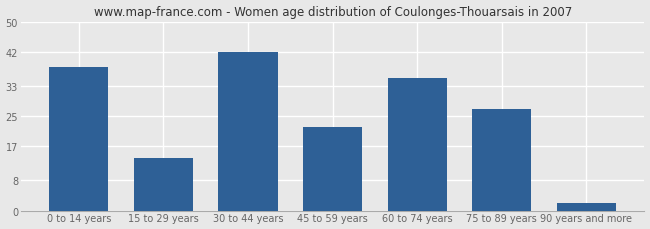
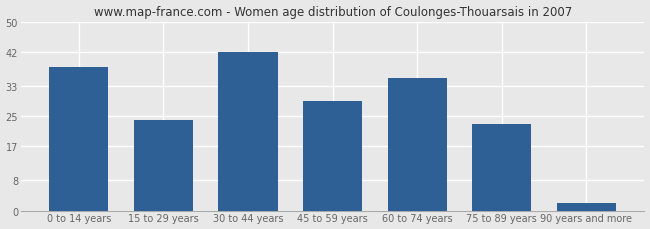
15 to 29 years: 14 -> 24
45 to 59 years: 22 -> 29
75 to 89 years: 27 -> 23
